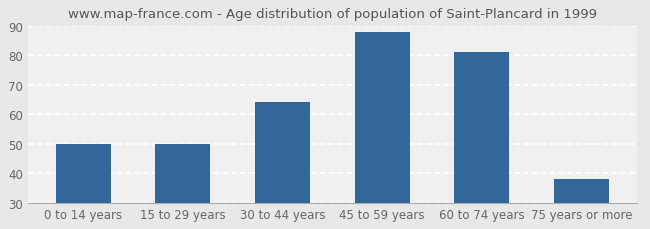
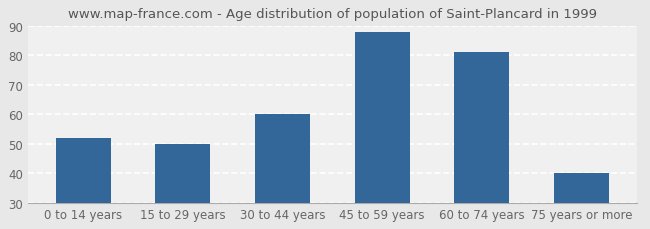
0 to 14 years: 50 -> 52
30 to 44 years: 64 -> 60
75 years or more: 38 -> 40
